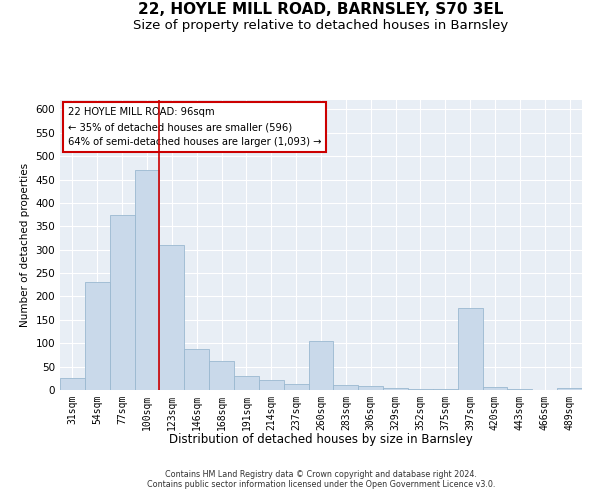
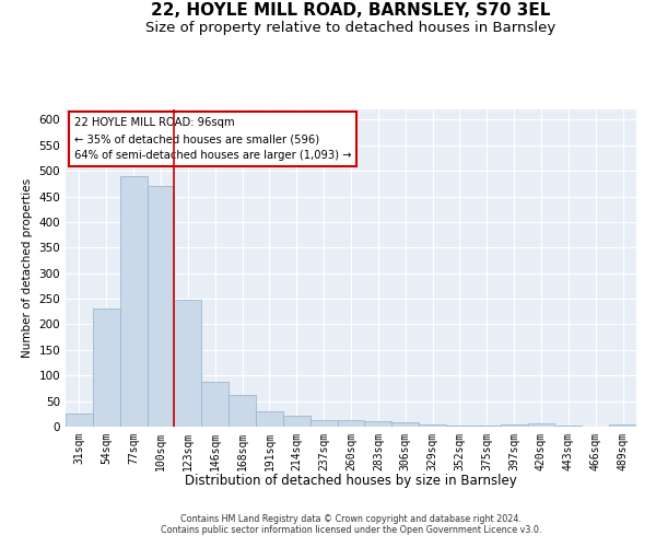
77sqm: 375 -> 490
123sqm: 310 -> 248
260sqm: 105 -> 12
397sqm: 175 -> 5
